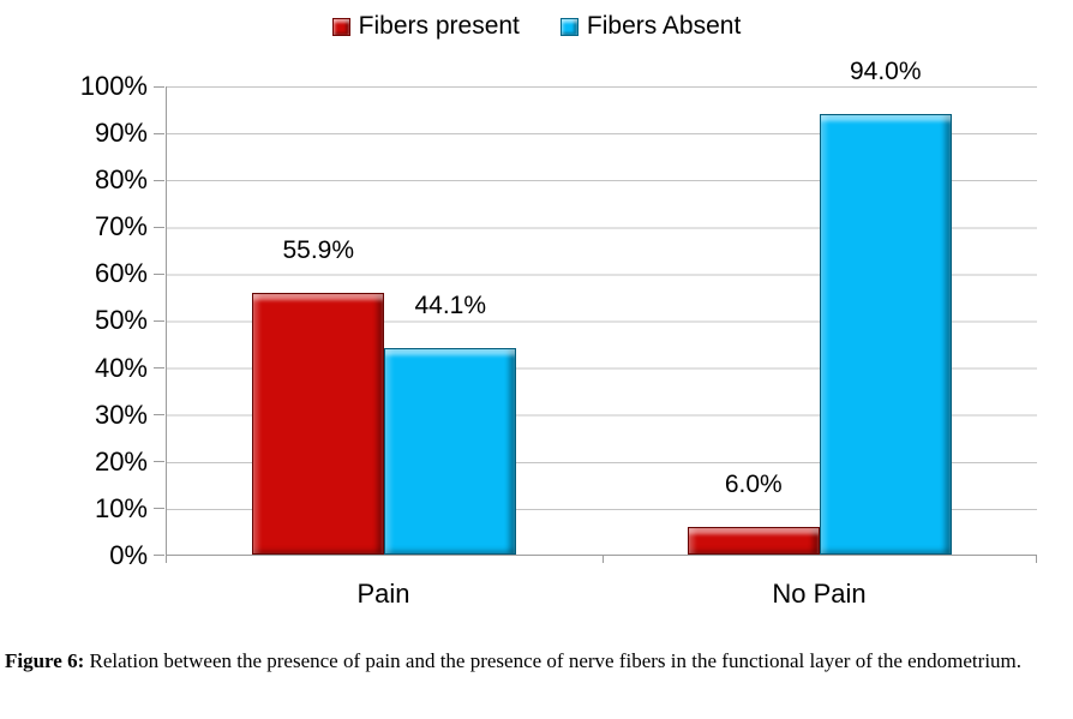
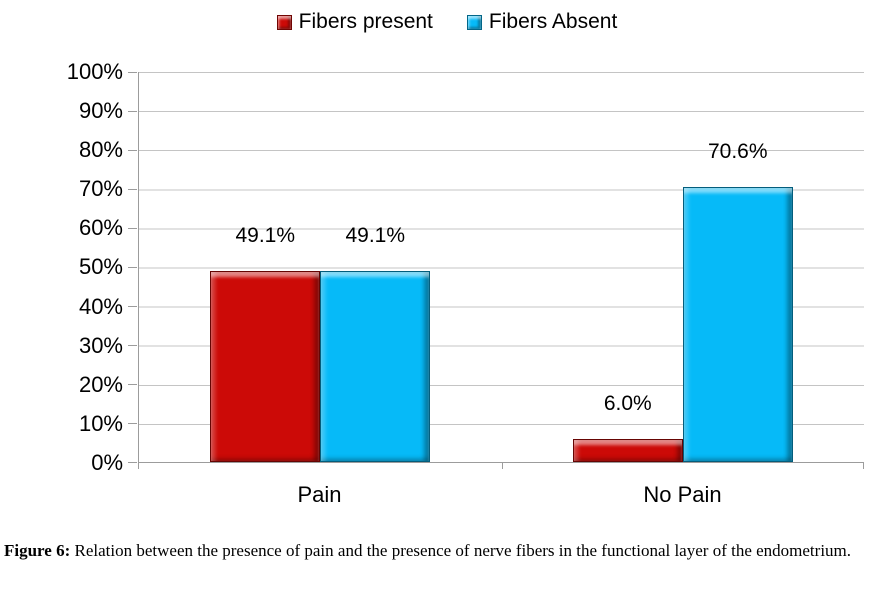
Fibers present/Pain: 55.9% -> 49.1%
Fibers Absent/Pain: 44.1% -> 49.1%
Fibers Absent/No Pain: 94.0% -> 70.6%
